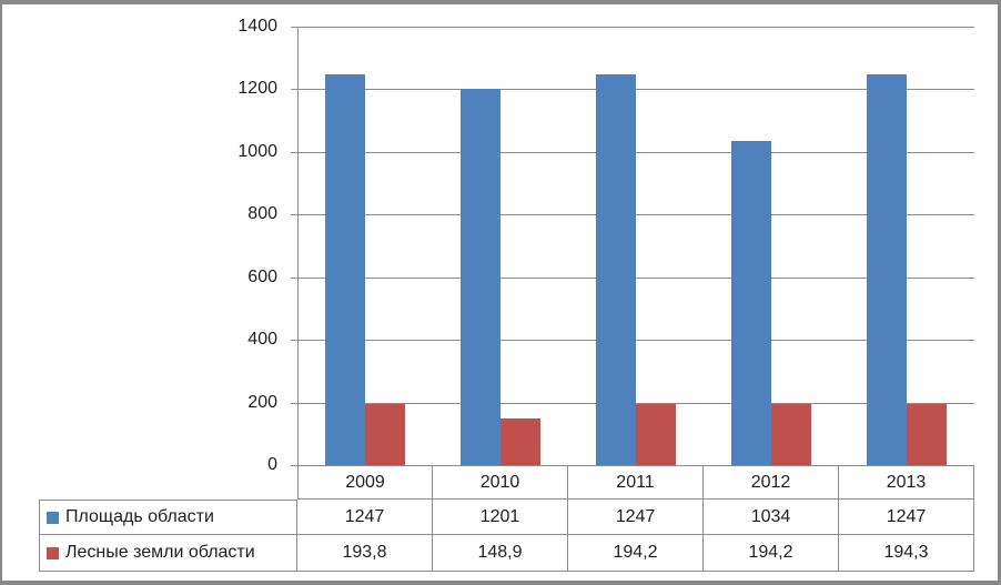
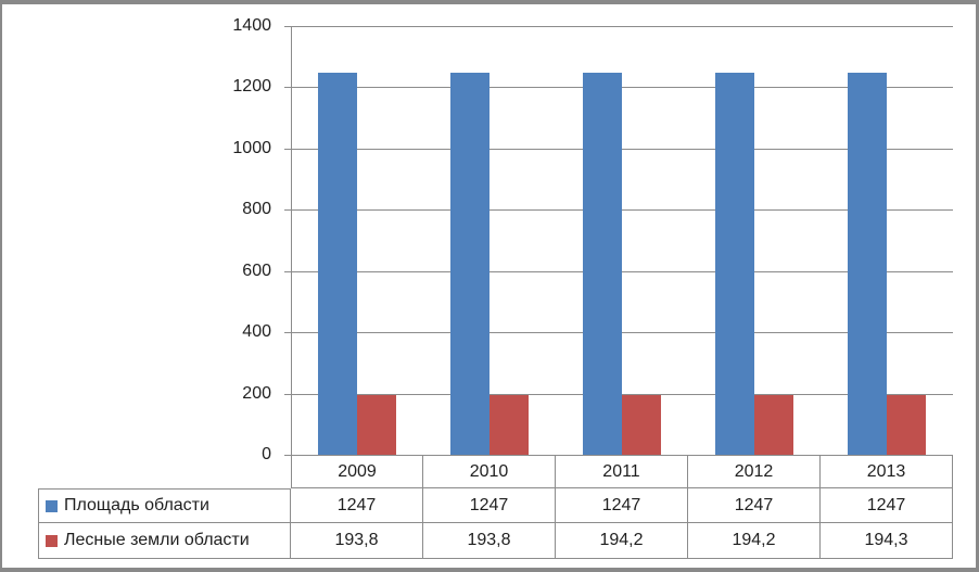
Площадь области/2010: 1201 -> 1247
Лесные земли области/2010: 148,9 -> 193,8
Площадь области/2012: 1034 -> 1247
